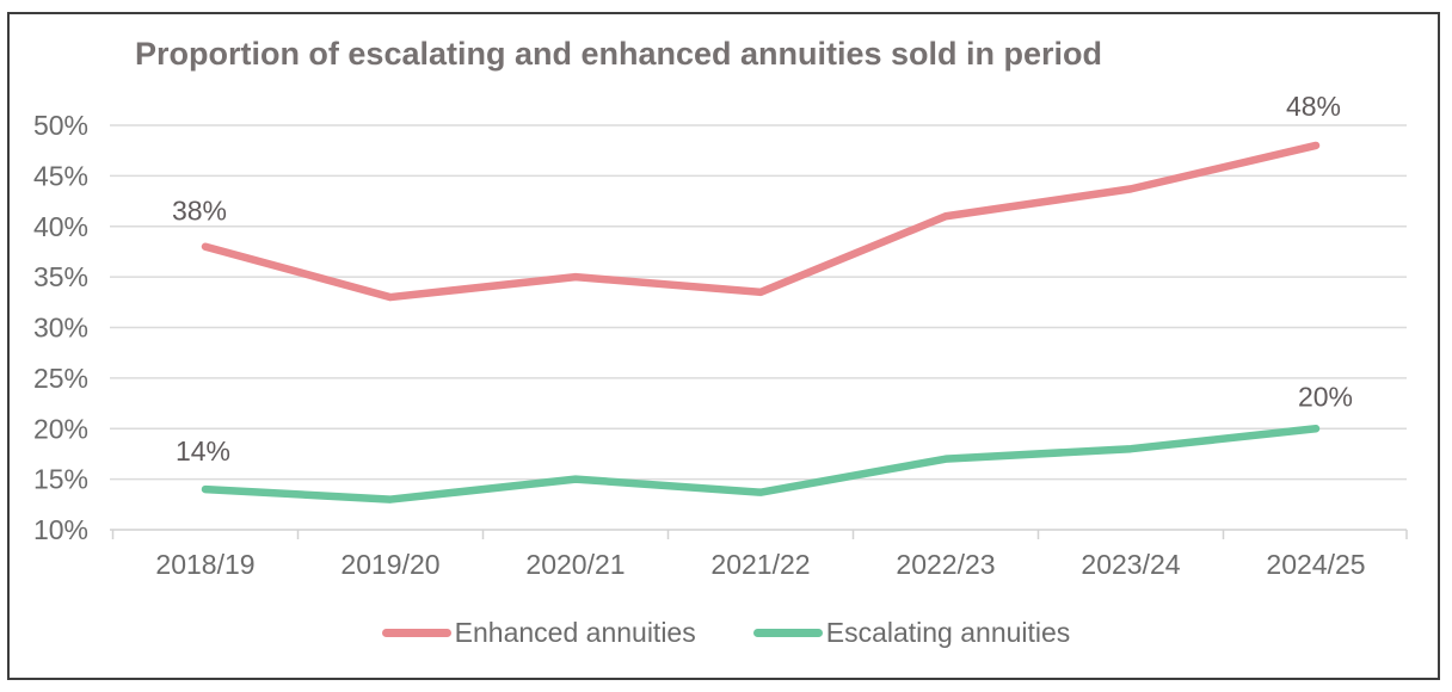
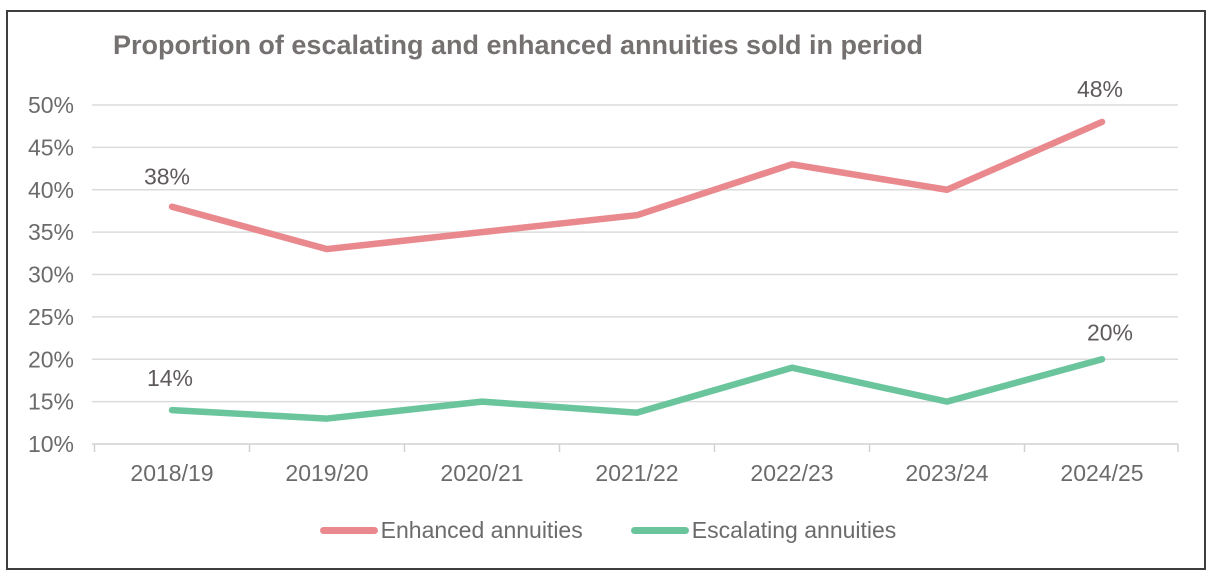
Enhanced annuities/2021/22: 34% -> 37%
Enhanced annuities/2022/23: 41% -> 43%
Escalating annuities/2022/23: 17% -> 19%
Enhanced annuities/2023/24: 44% -> 40%
Escalating annuities/2023/24: 18% -> 15%
